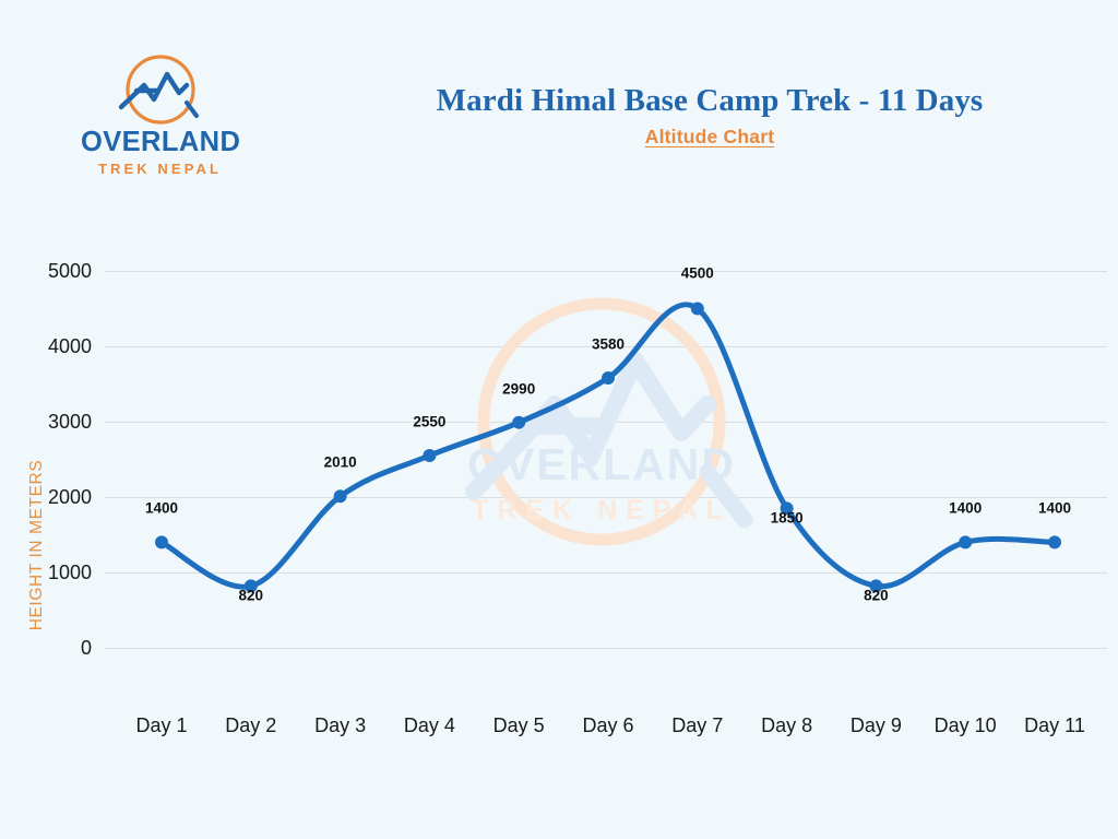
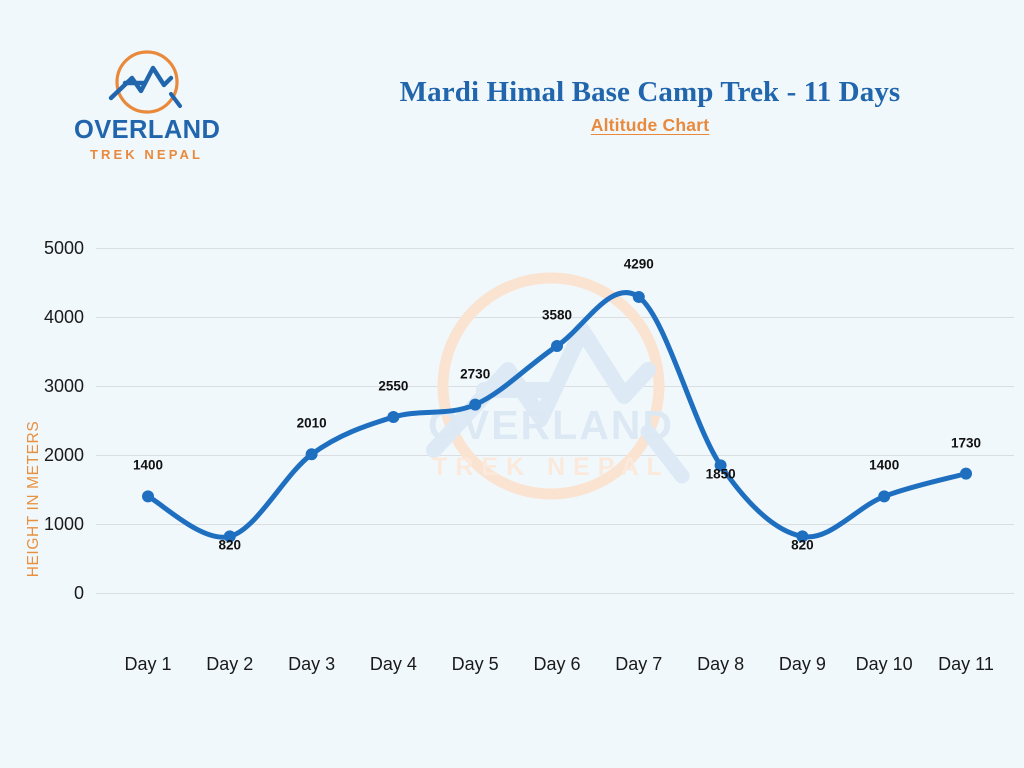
Day 5: 2990 -> 2730
Day 7: 4500 -> 4290
Day 11: 1400 -> 1730
